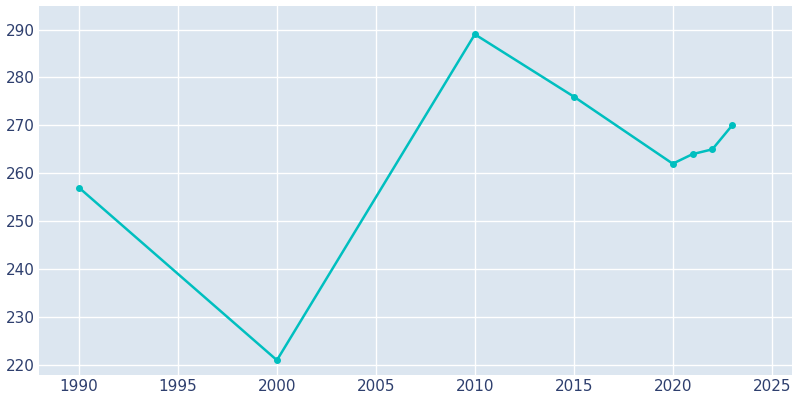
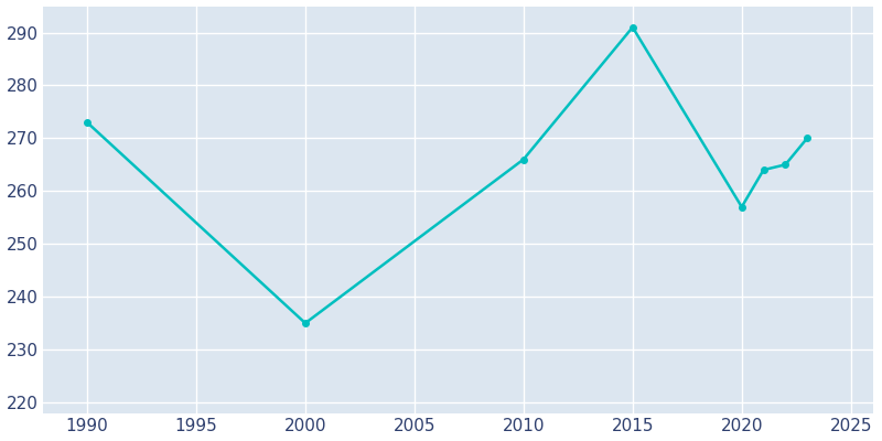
1990: 257 -> 273
2000: 221 -> 235
2010: 289 -> 266
2015: 276 -> 291
2020: 262 -> 257
